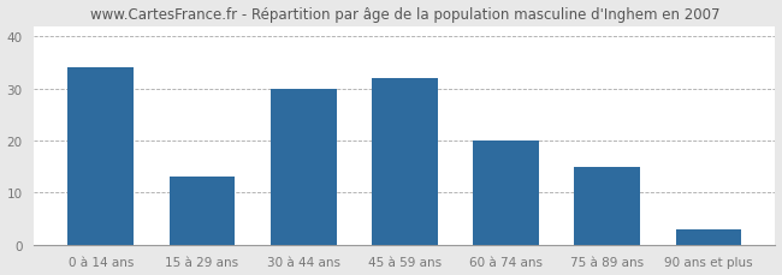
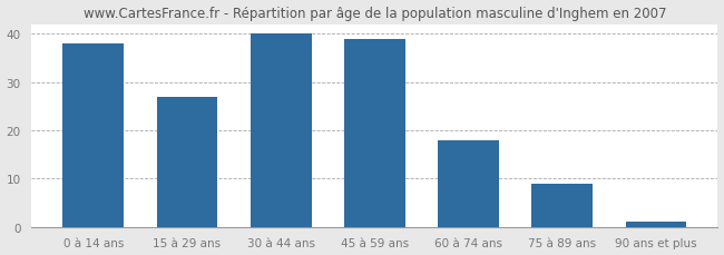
0 à 14 ans: 34 -> 38
15 à 29 ans: 13 -> 27
30 à 44 ans: 30 -> 40
45 à 59 ans: 32 -> 39
60 à 74 ans: 20 -> 18
75 à 89 ans: 15 -> 9
90 ans et plus: 3 -> 1
